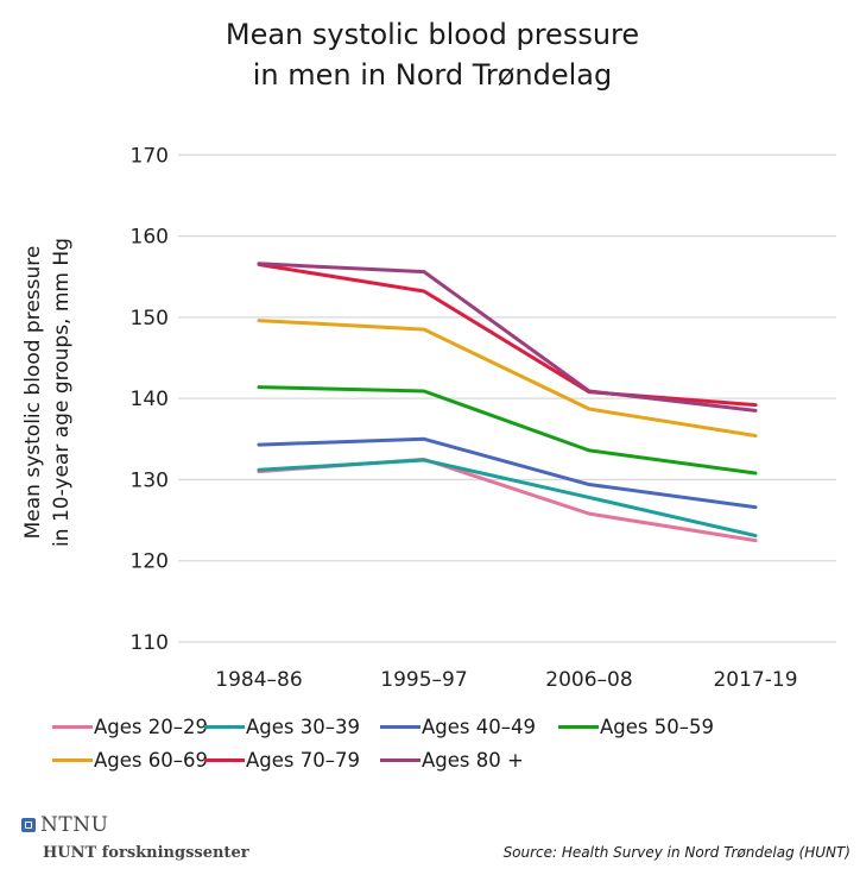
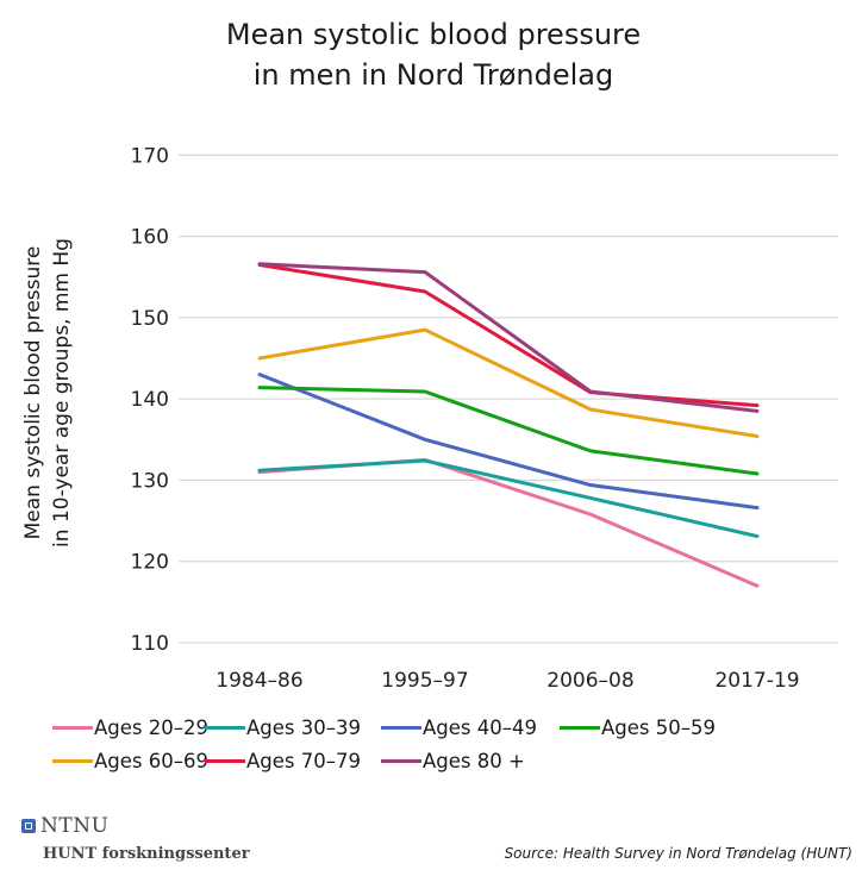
Ages 40–49/1984–86: 134 -> 143
Ages 60–69/1984–86: 150 -> 145
Ages 20–29/2017-19: 122 -> 117
